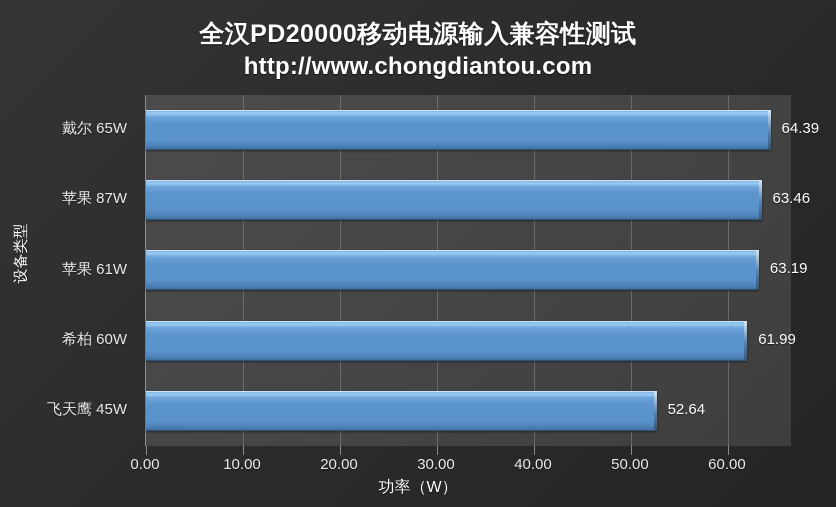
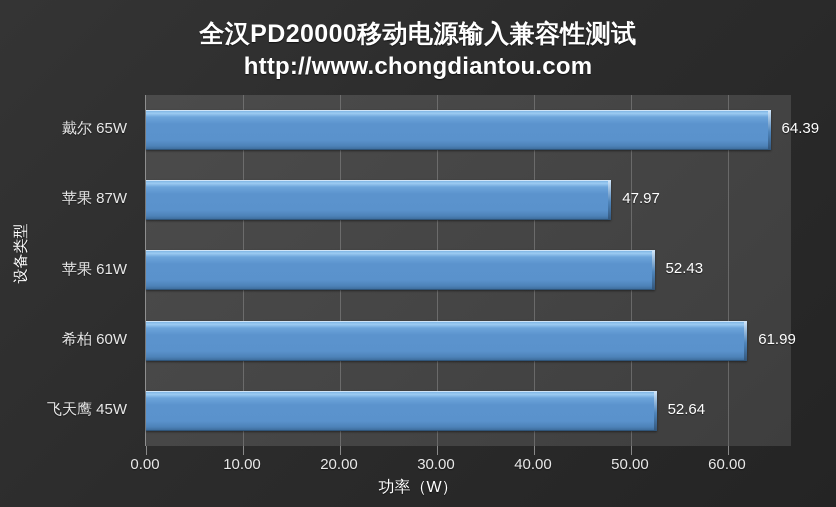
苹果 87W: 63.46 -> 47.97
苹果 61W: 63.19 -> 52.43
